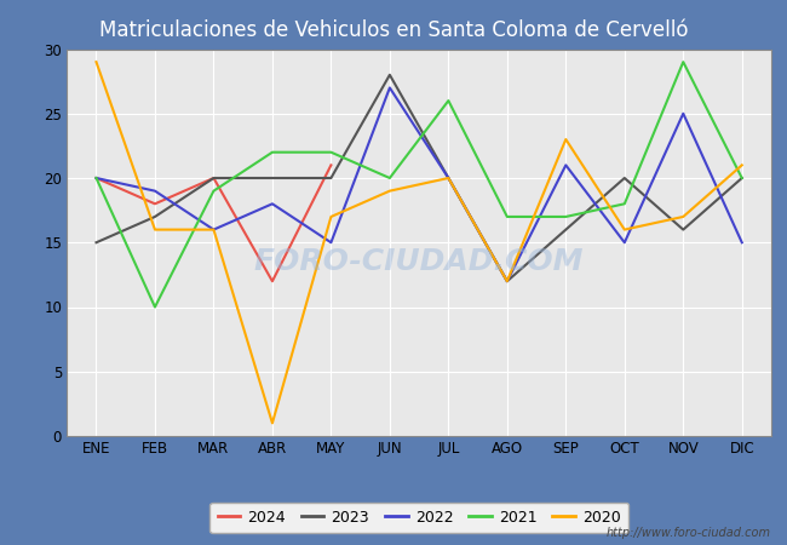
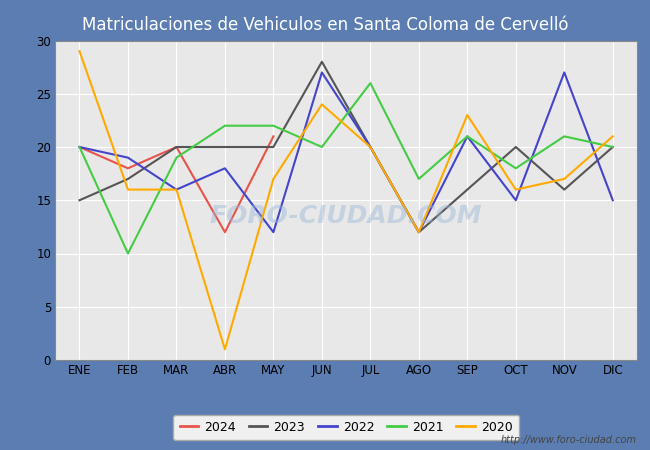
2022/MAY: 15 -> 12
2020/JUN: 19 -> 24
2021/SEP: 17 -> 21
2022/NOV: 25 -> 27
2021/NOV: 29 -> 21
